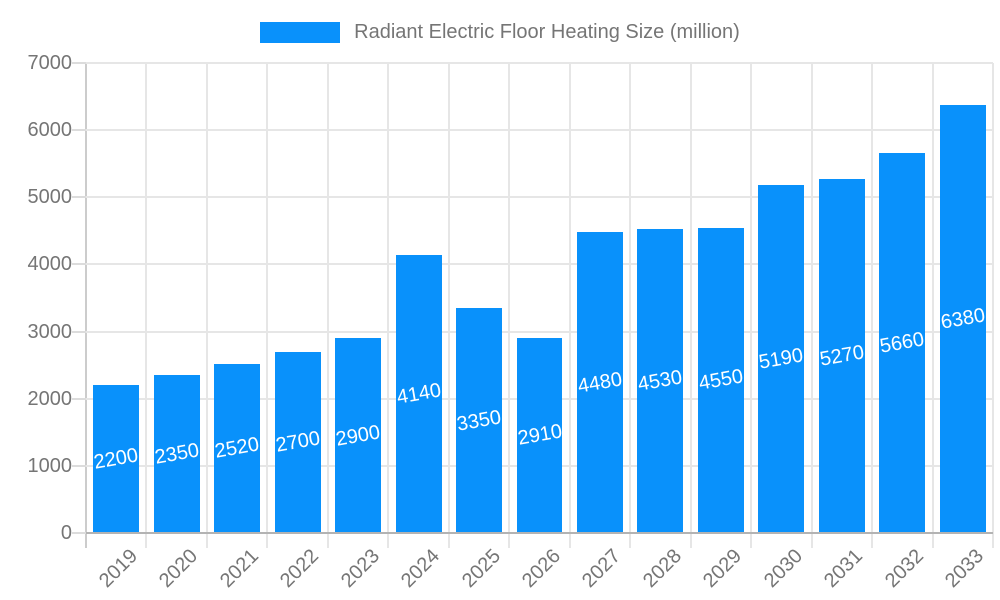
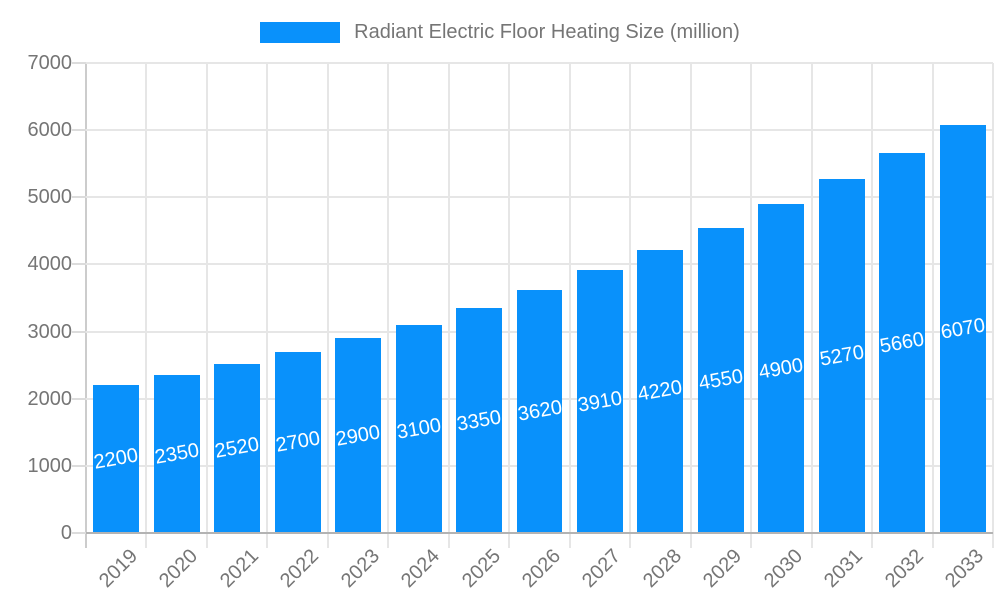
2024: 4140 -> 3100
2026: 2910 -> 3620
2027: 4480 -> 3910
2028: 4530 -> 4220
2030: 5190 -> 4900
2033: 6380 -> 6070
